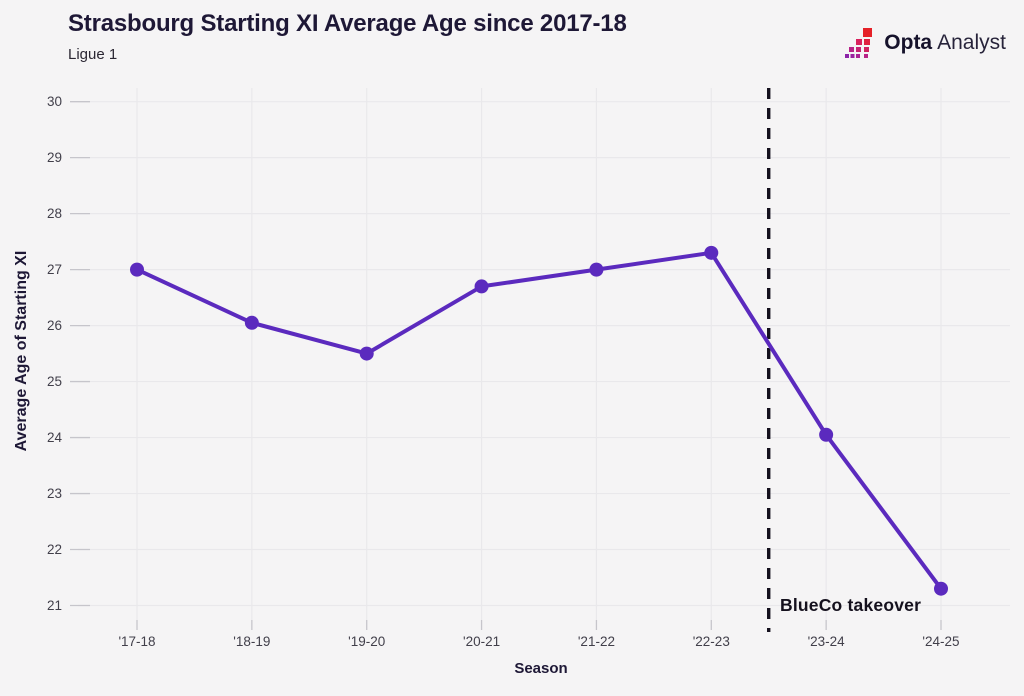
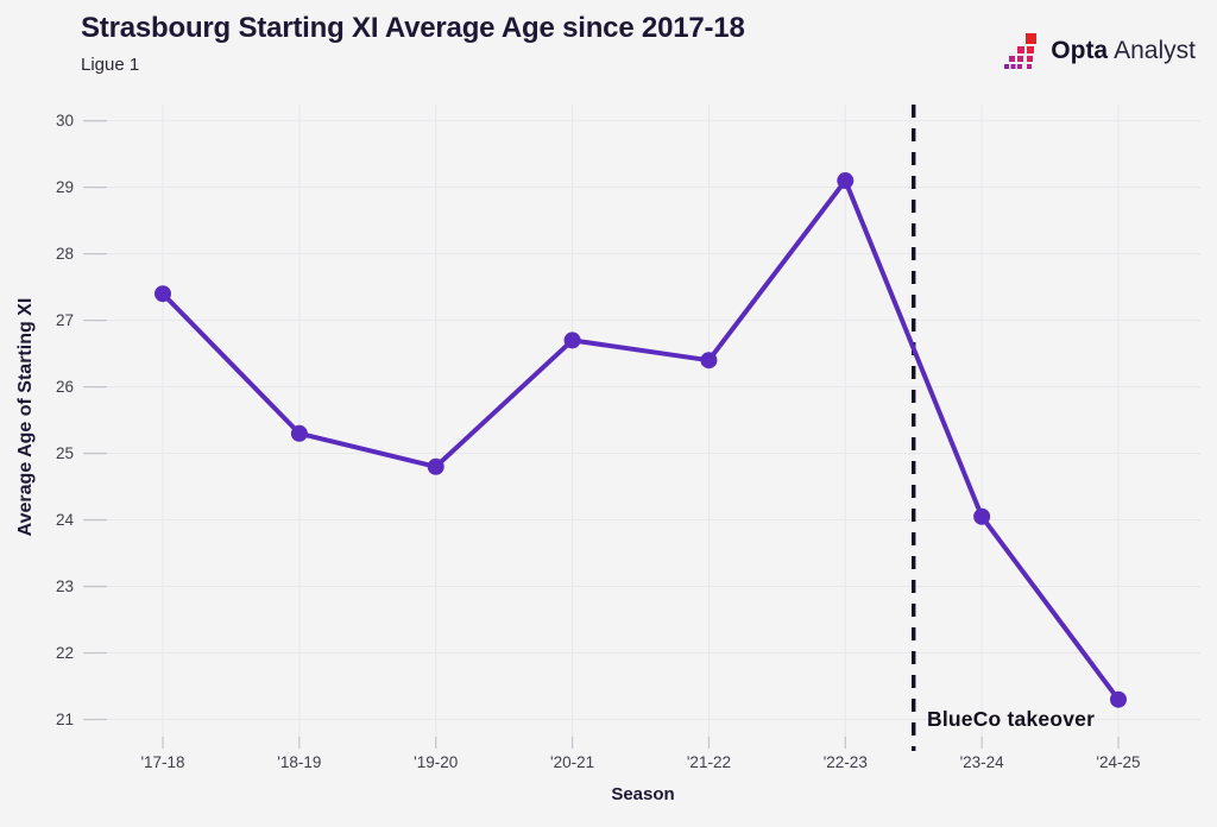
'17-18: 27.0 -> 27.4
'18-19: 26.1 -> 25.3
'19-20: 25.5 -> 24.8
'21-22: 27.0 -> 26.4
'22-23: 27.3 -> 29.1
